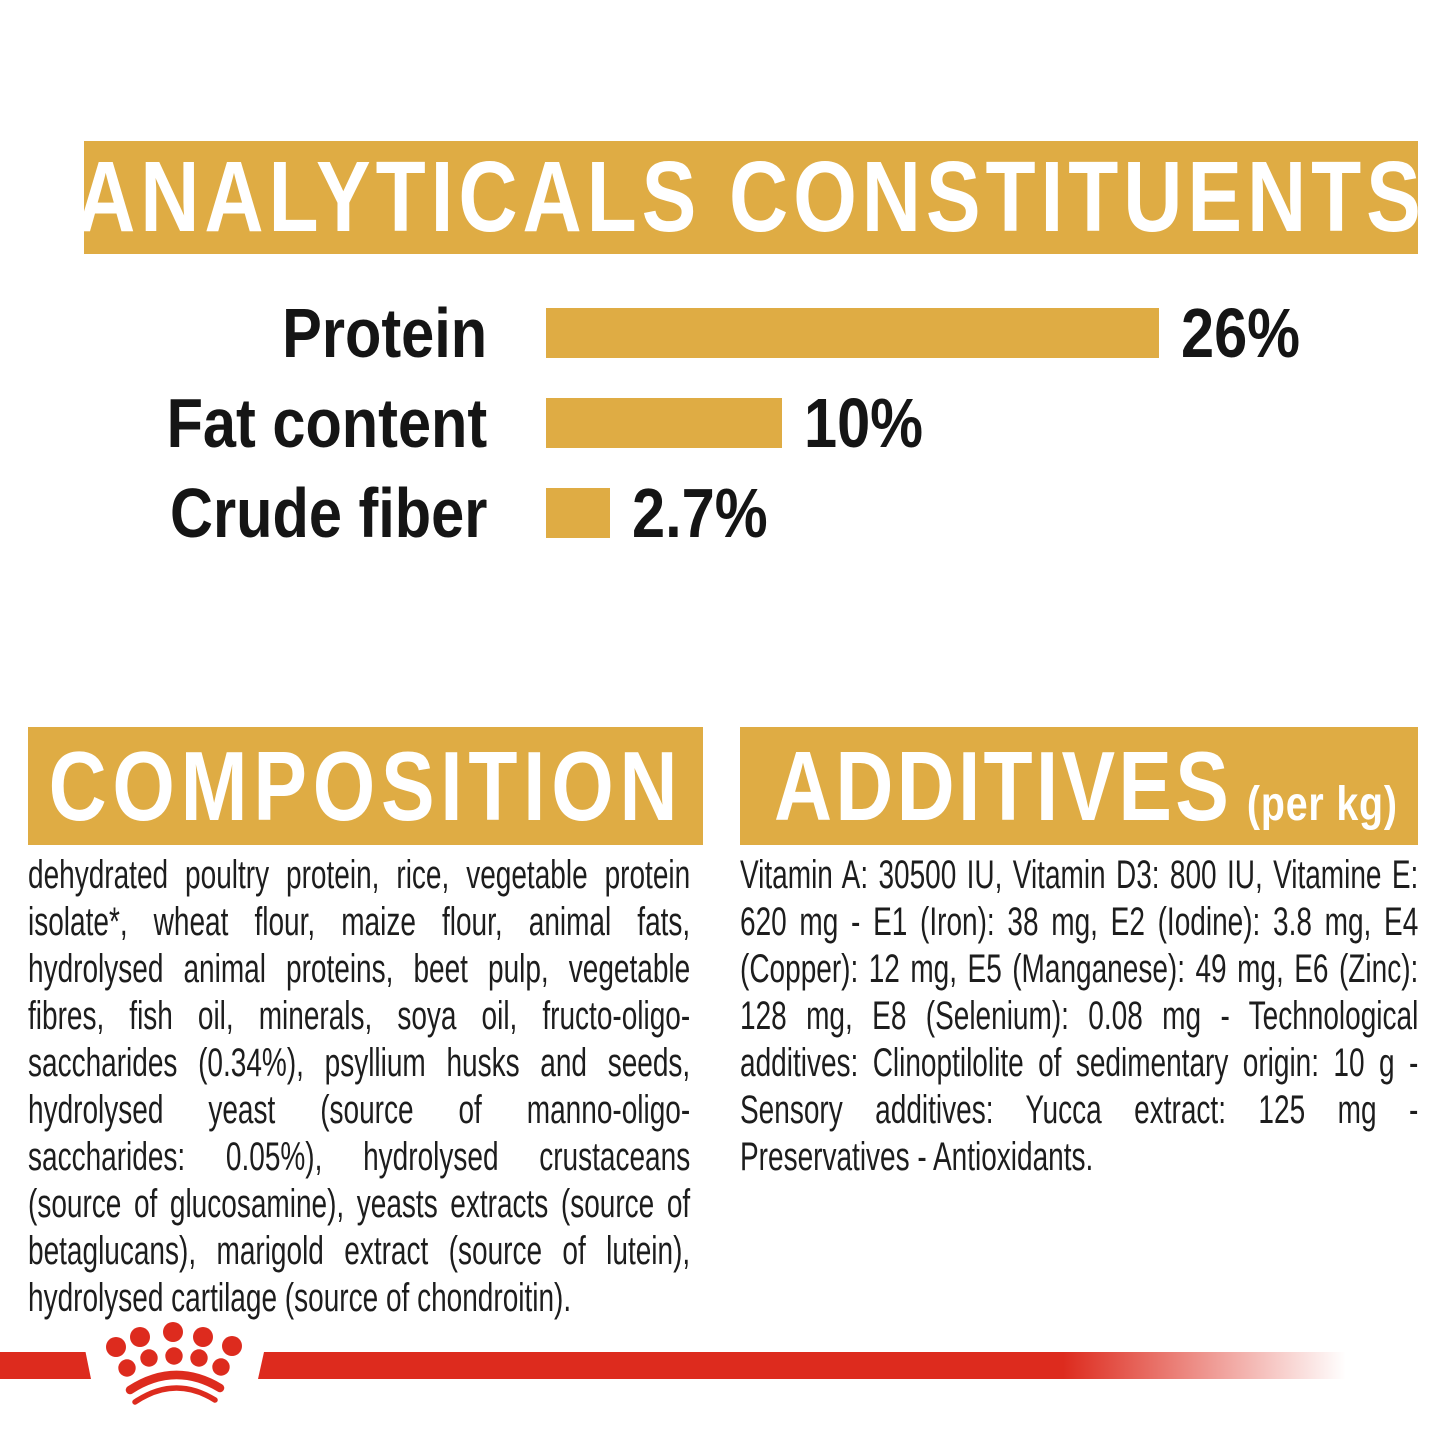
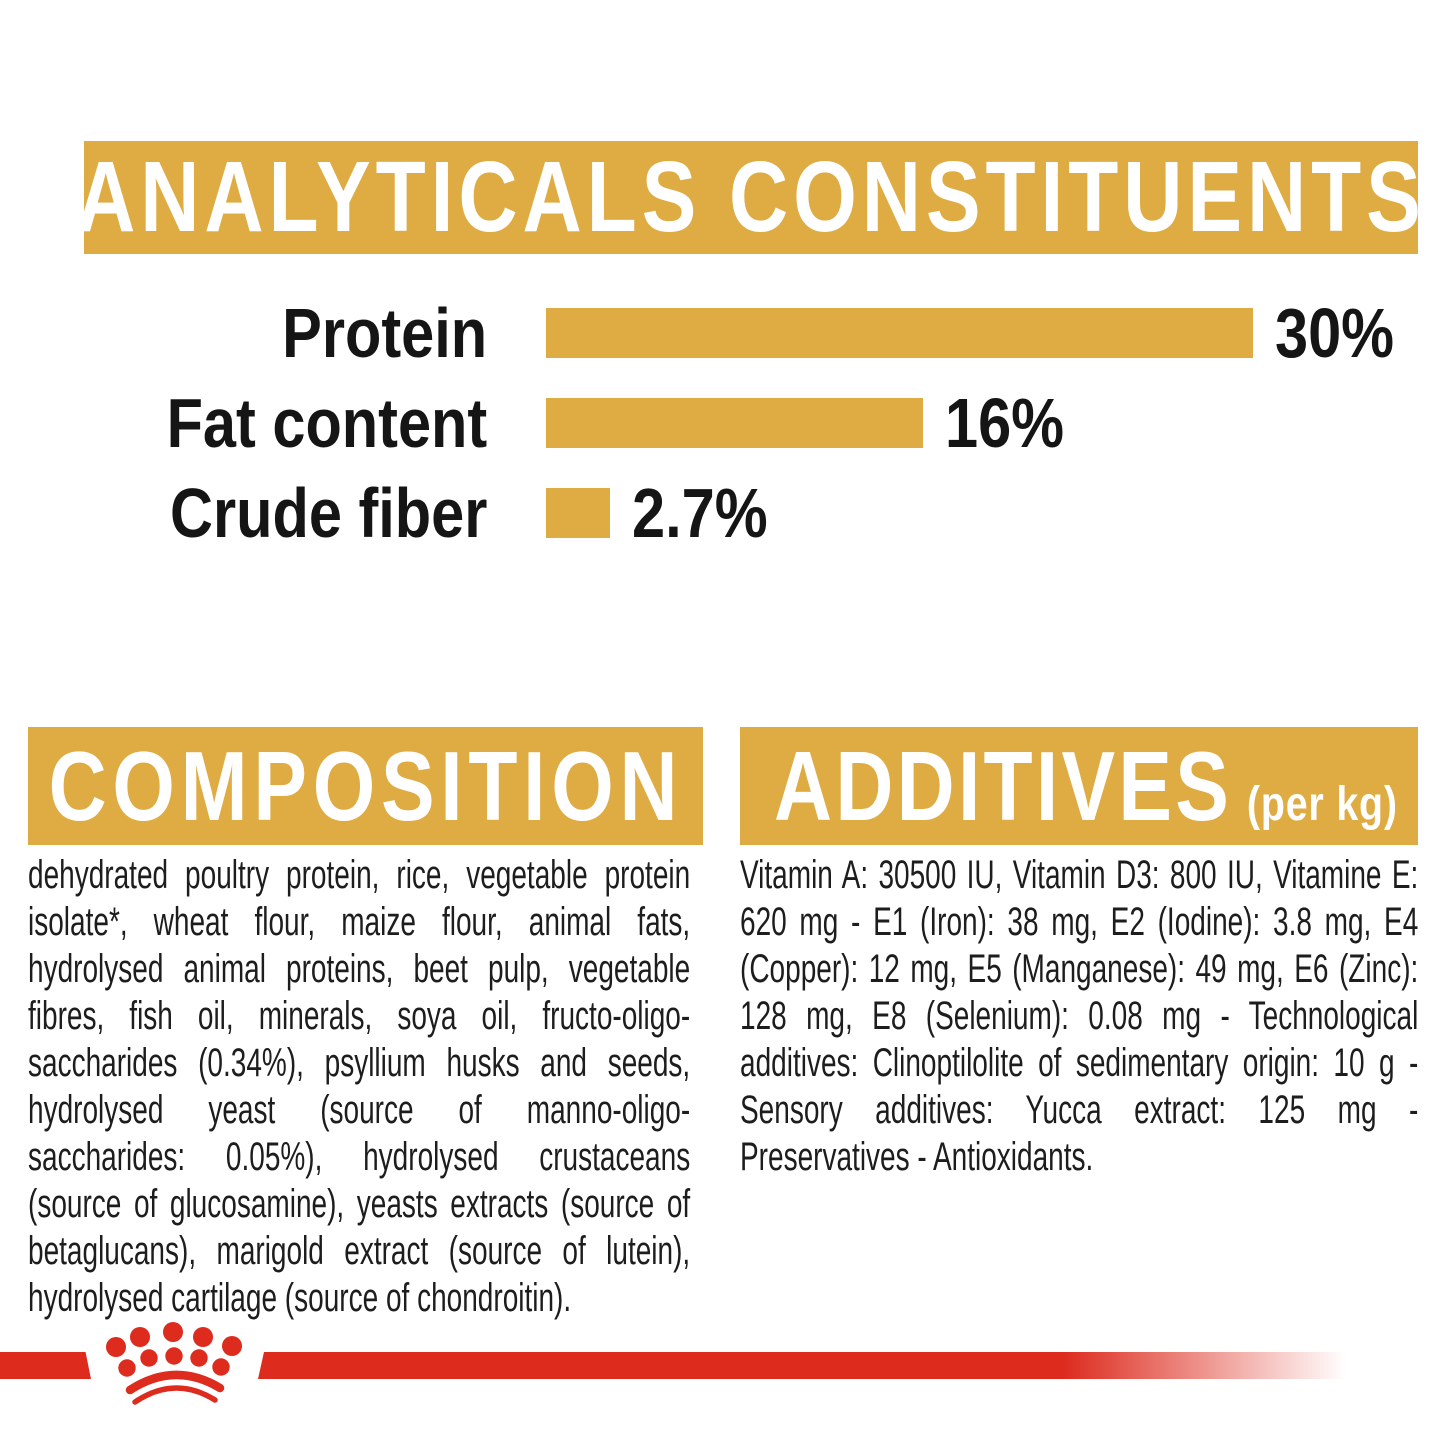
Protein: 26% -> 30%
Fat content: 10% -> 16%
